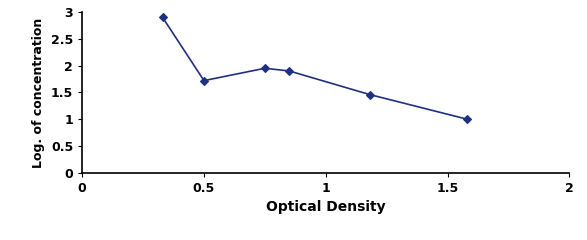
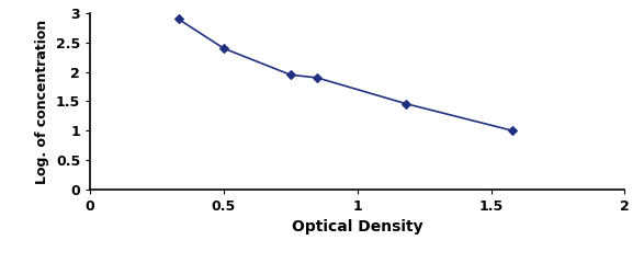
0.5: 1.72 -> 2.40
